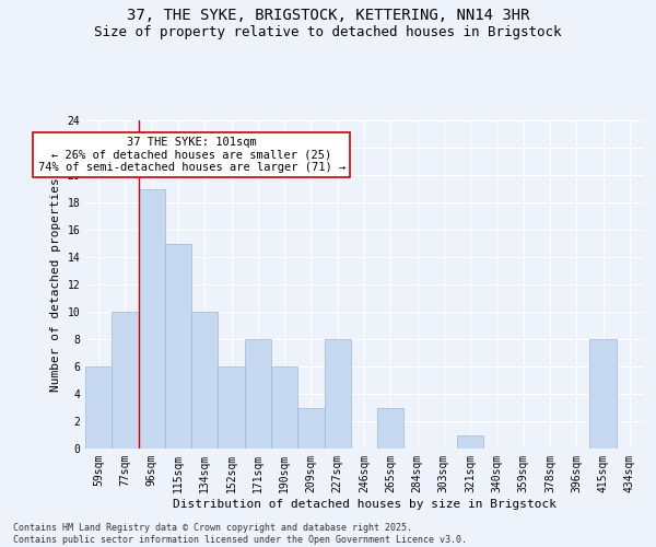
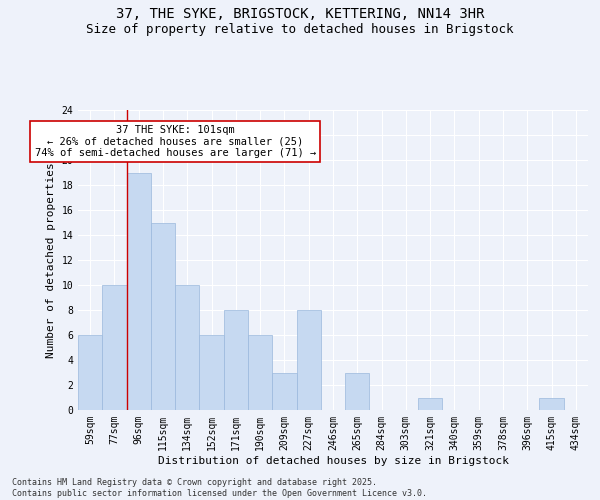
415sqm: 8 -> 1
